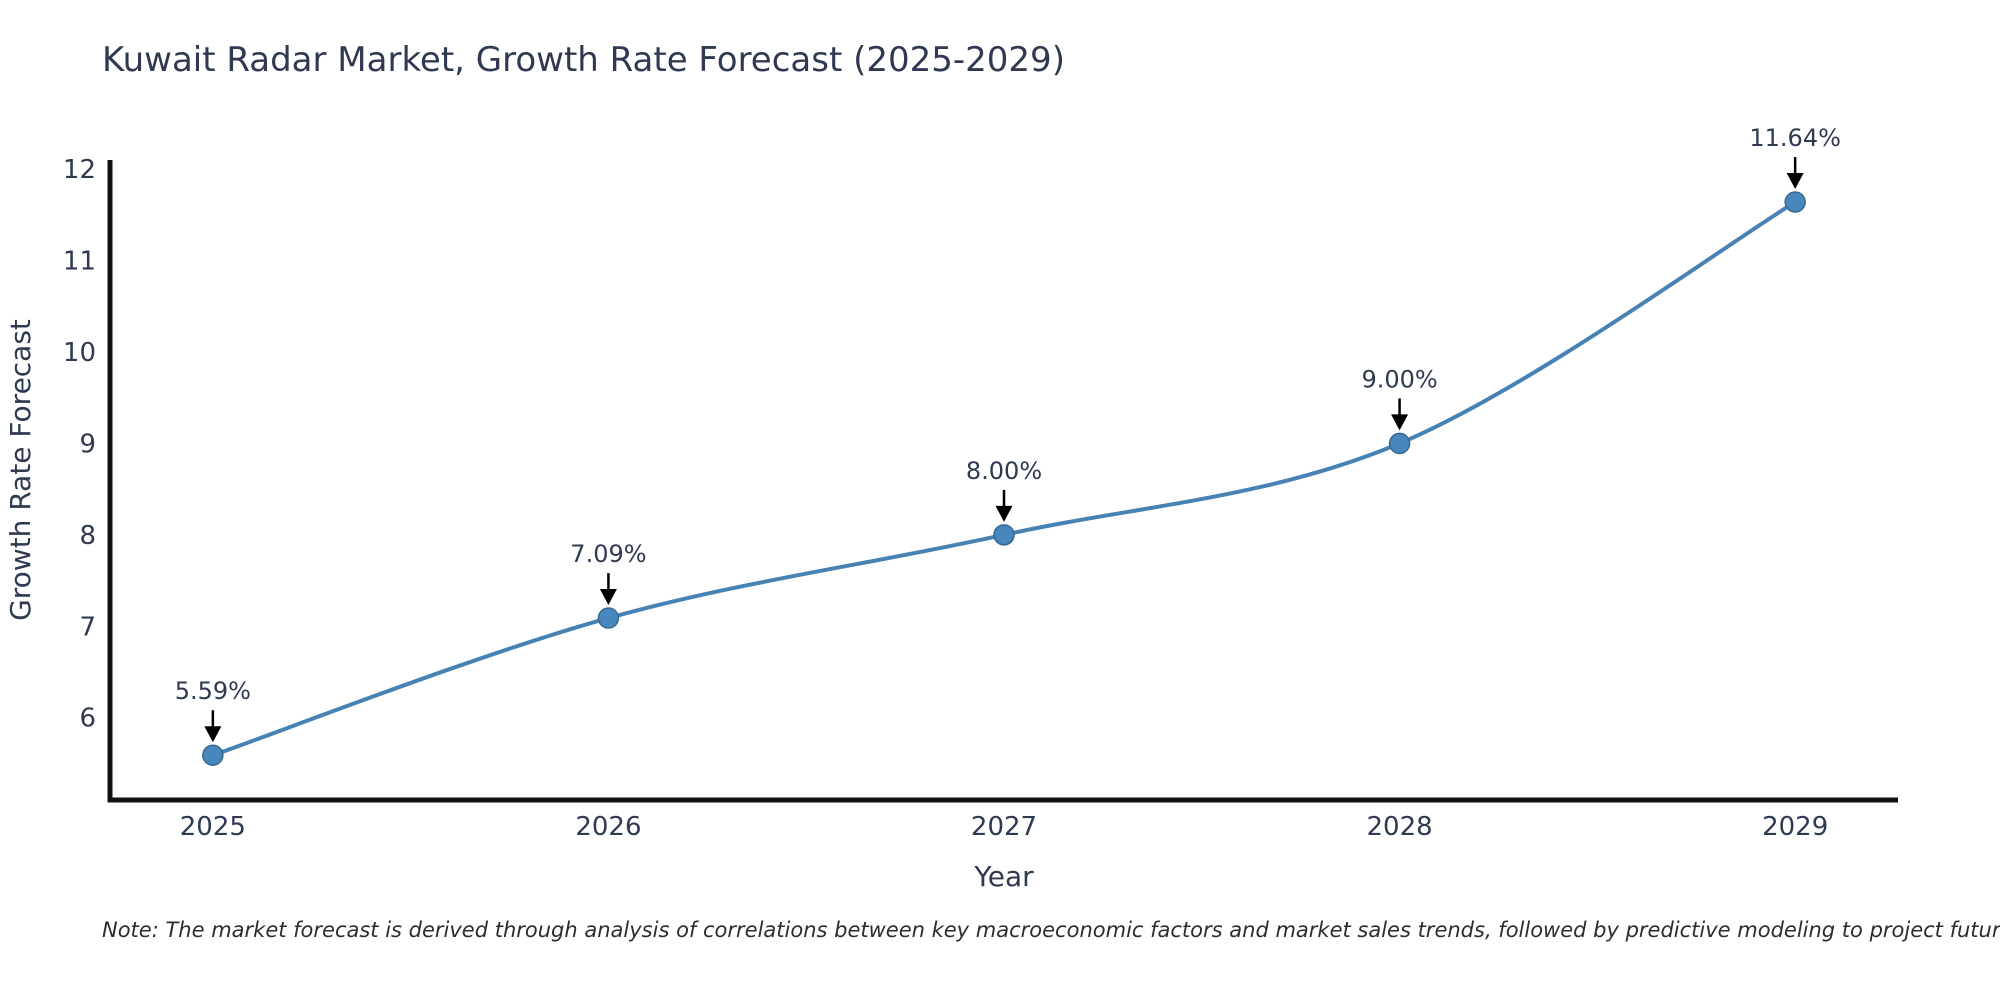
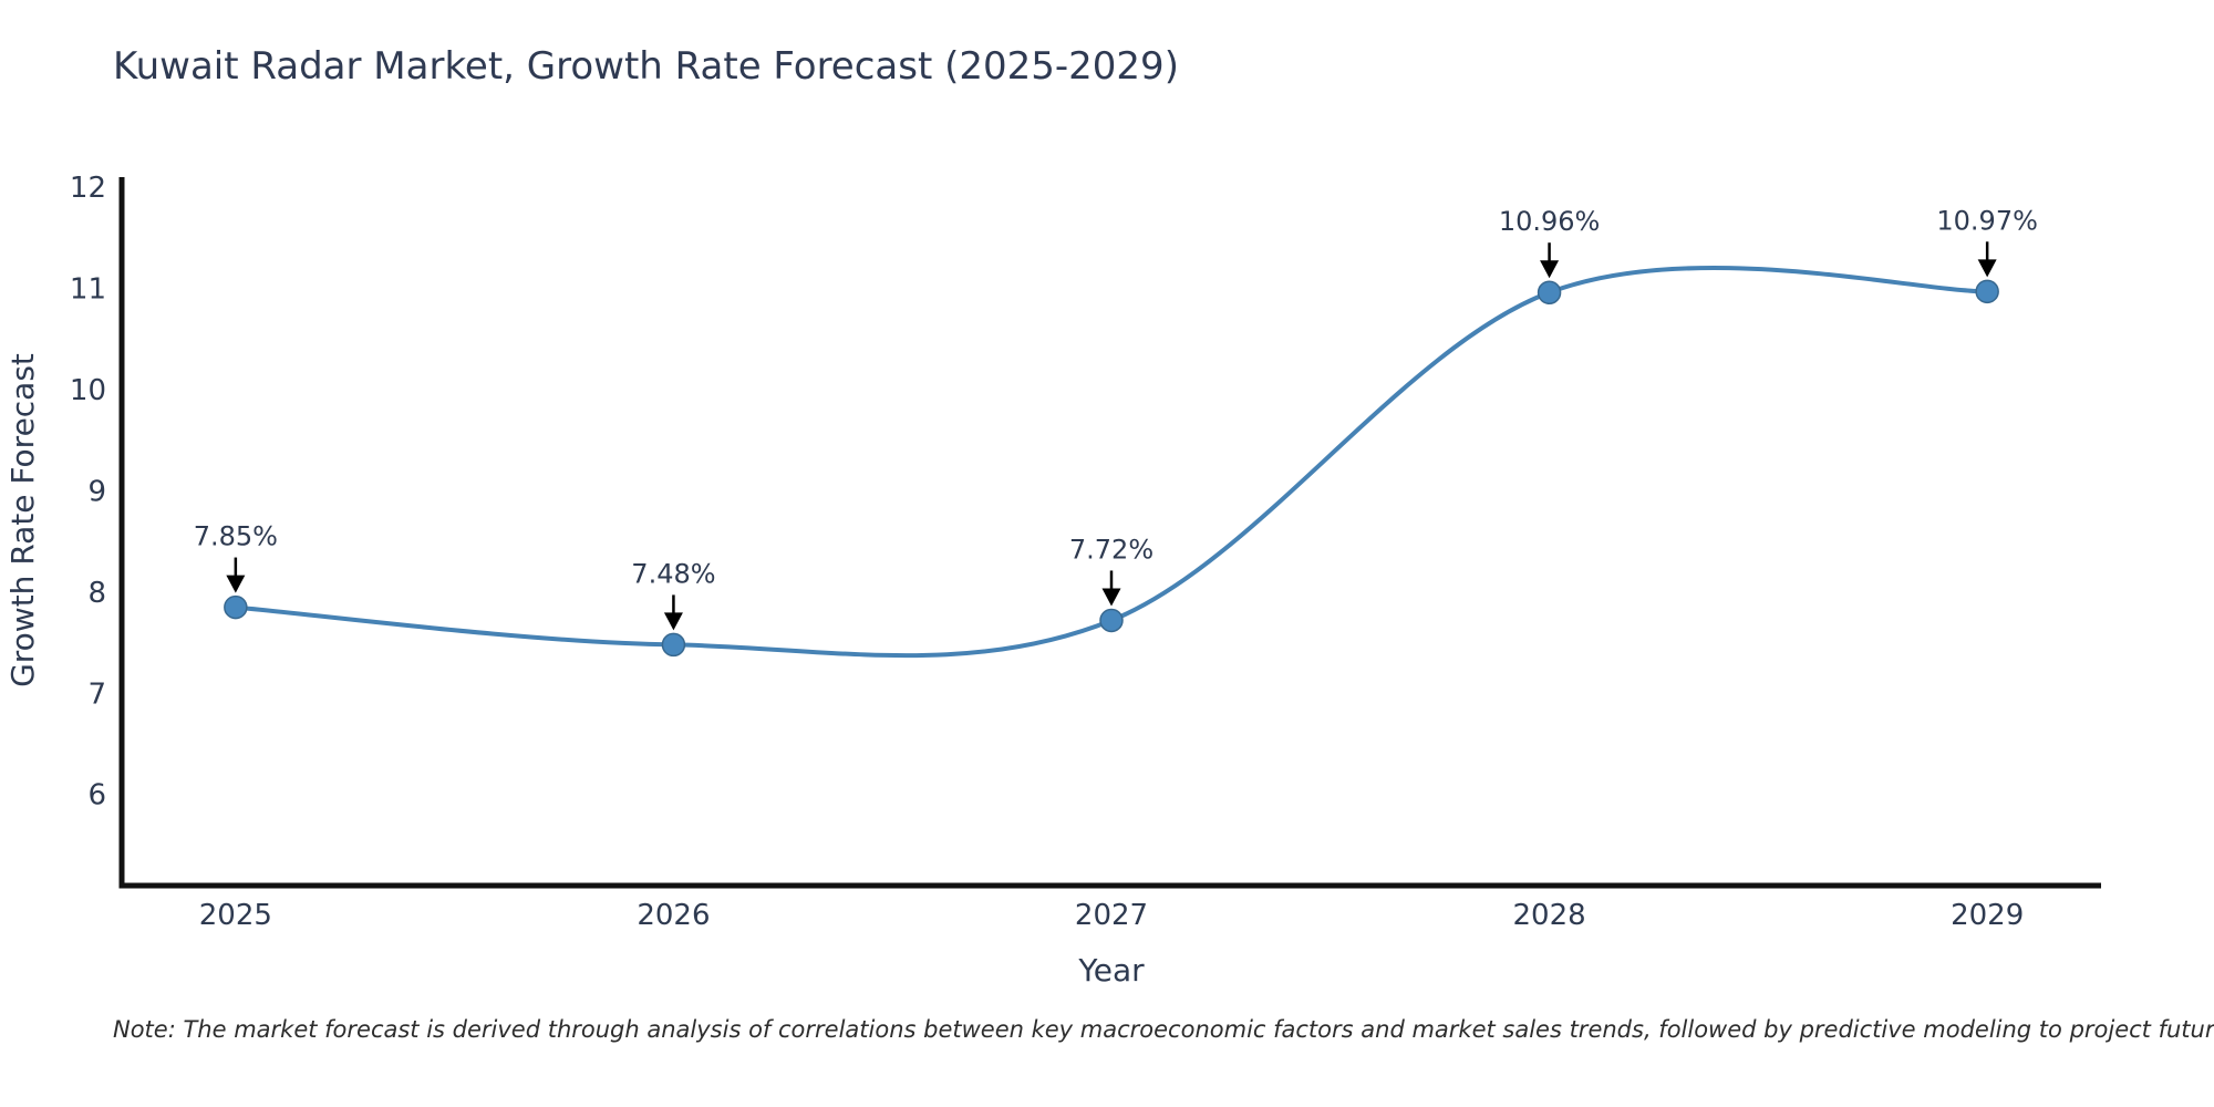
2025: 5.59% -> 7.85%
2026: 7.09% -> 7.48%
2027: 8.00% -> 7.72%
2028: 9.00% -> 10.96%
2029: 11.64% -> 10.97%
